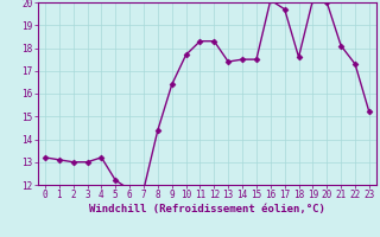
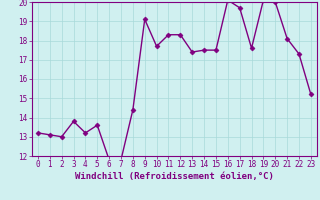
3: 13.0 -> 13.8
5: 12.2 -> 13.6
9: 16.4 -> 19.1
